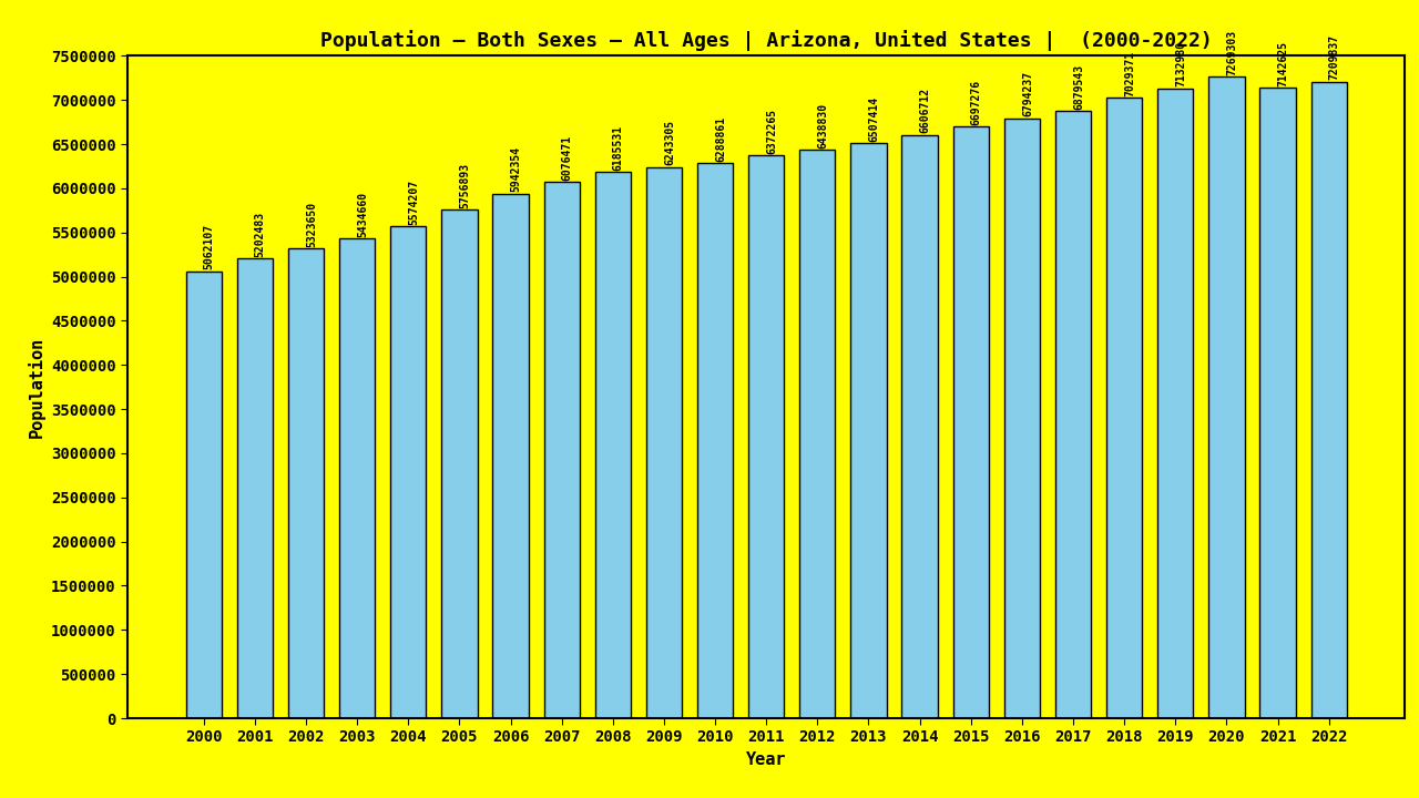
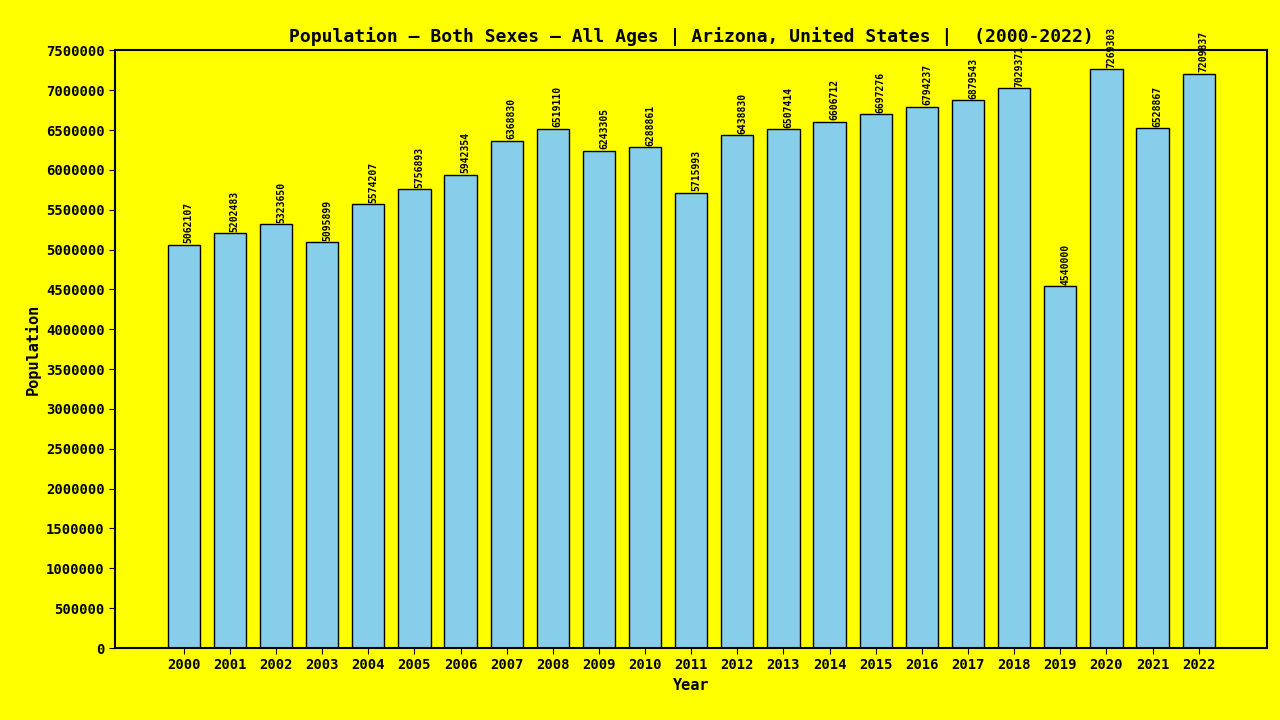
2003: 5434660 -> 5095899
2007: 6076471 -> 6368830
2008: 6185531 -> 6519110
2011: 6372265 -> 5715993
2019: 7130000 -> 4540000
2021: 7142625 -> 6528867
